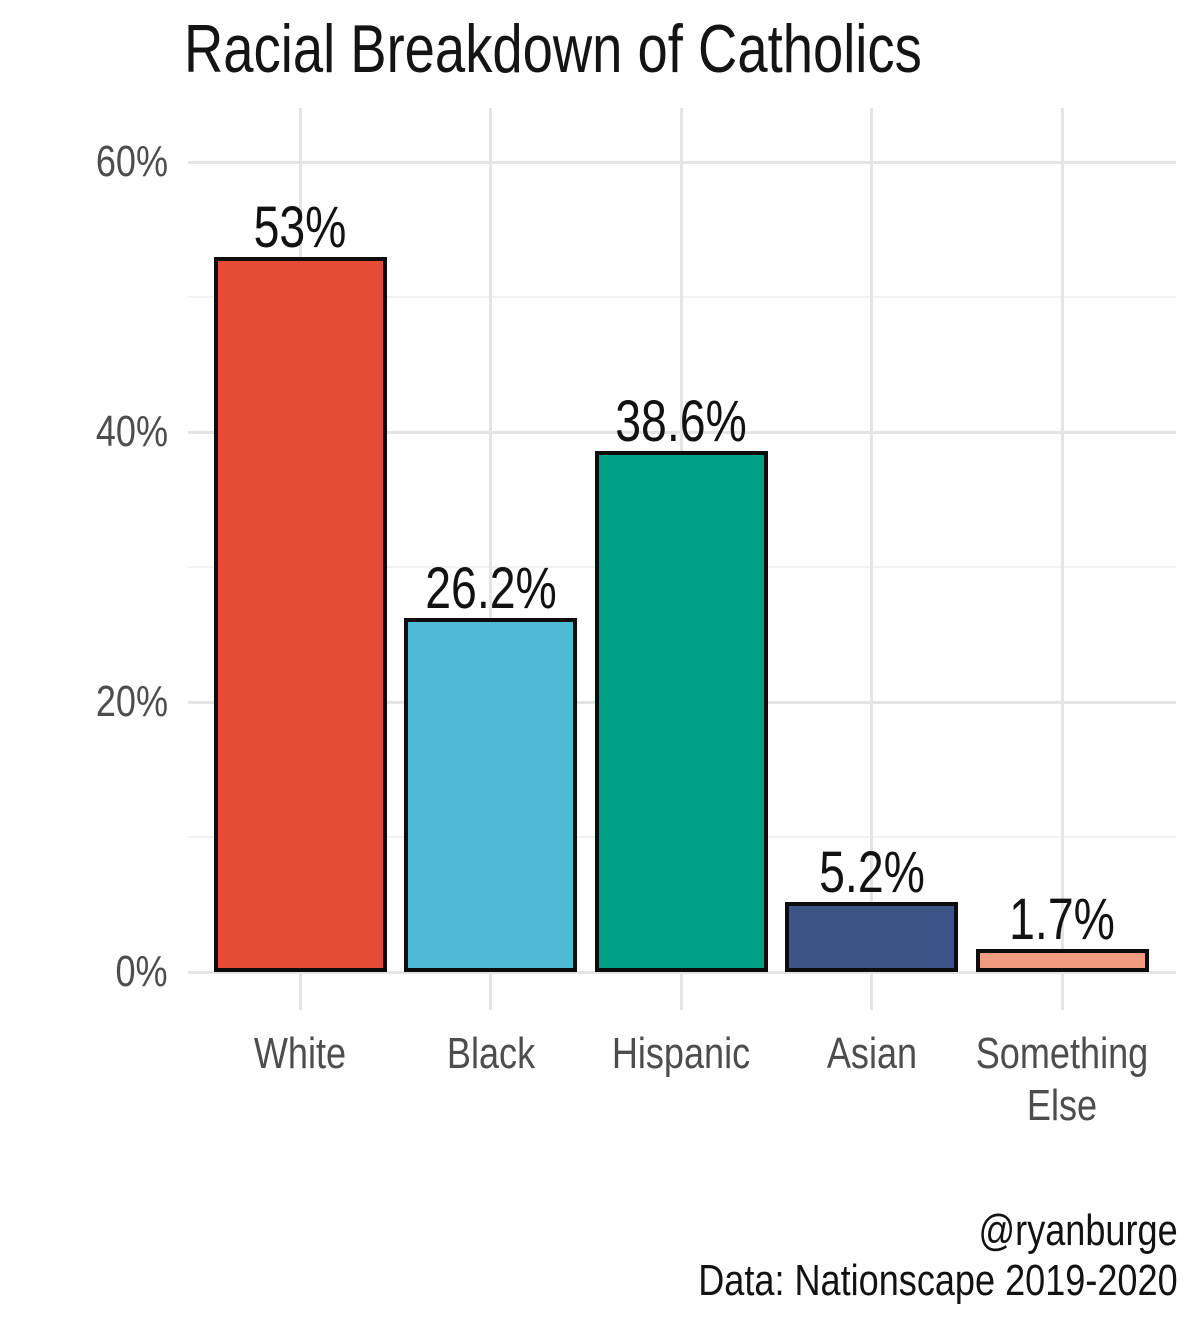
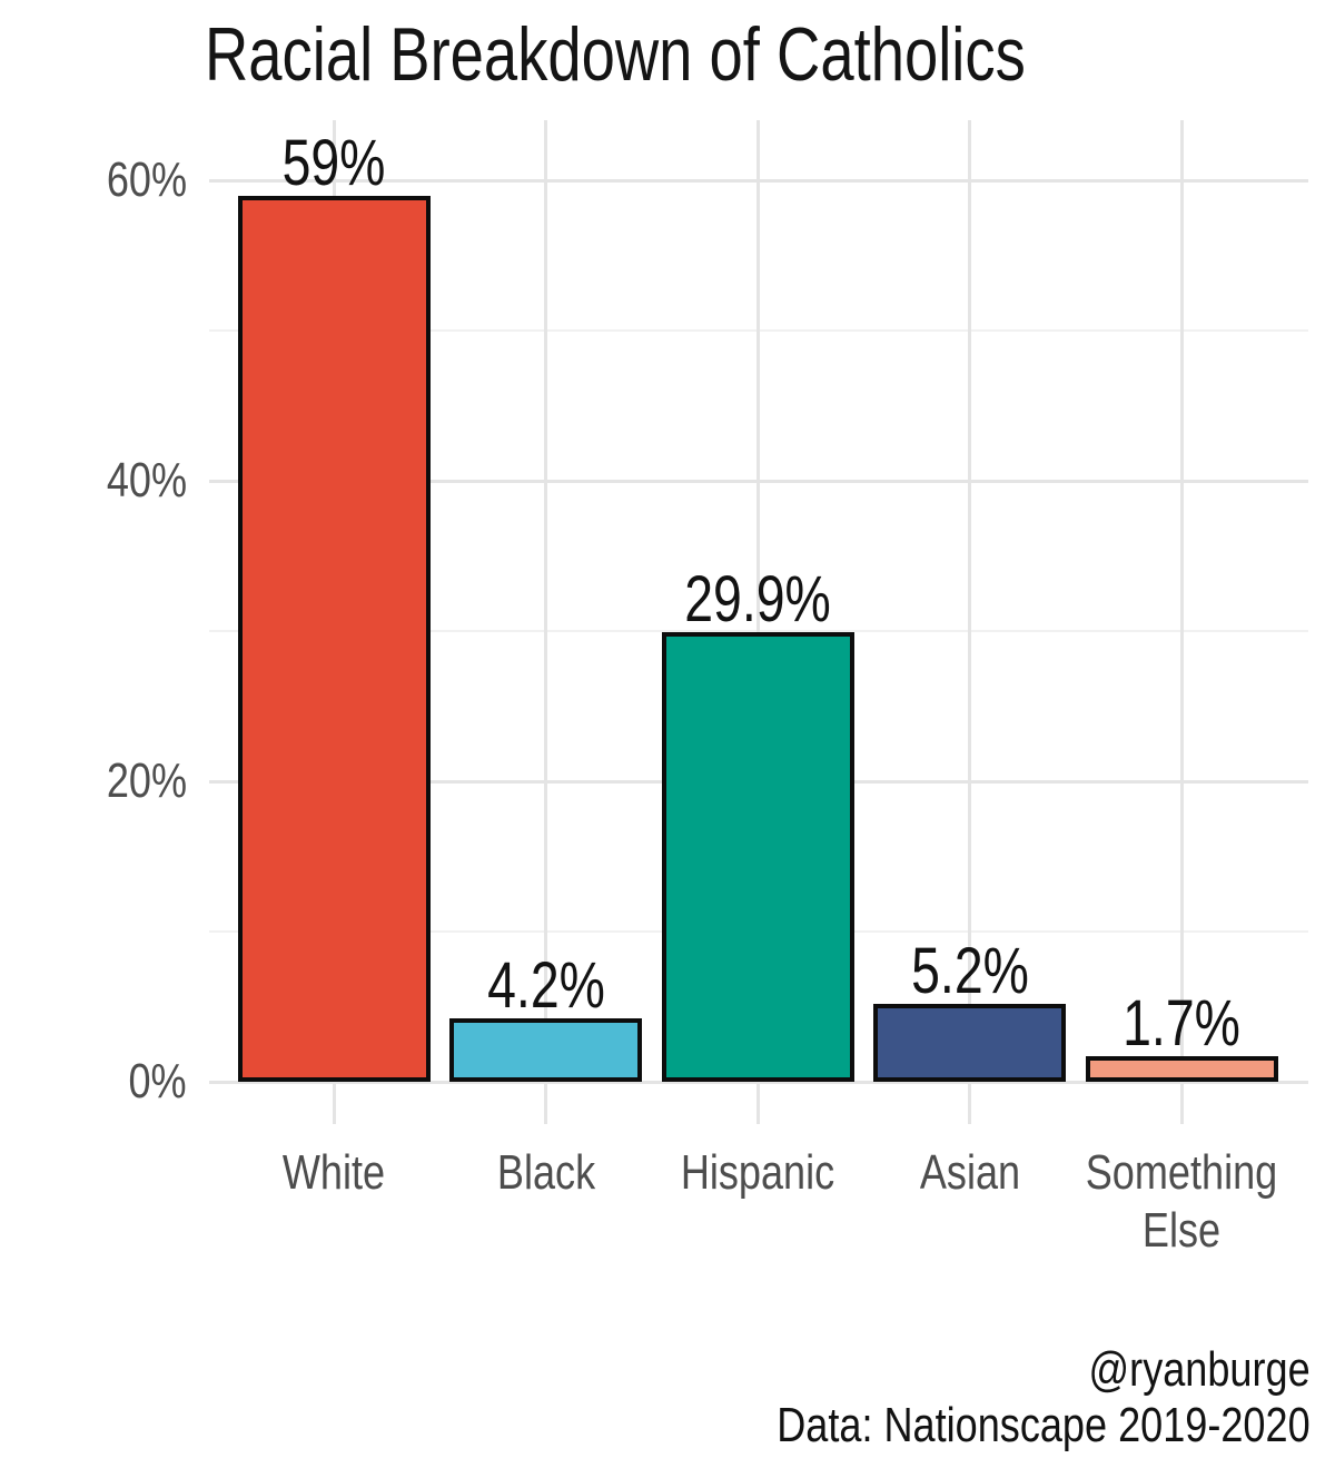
White: 53% -> 59%
Black: 26.2% -> 4.2%
Hispanic: 38.6% -> 29.9%
